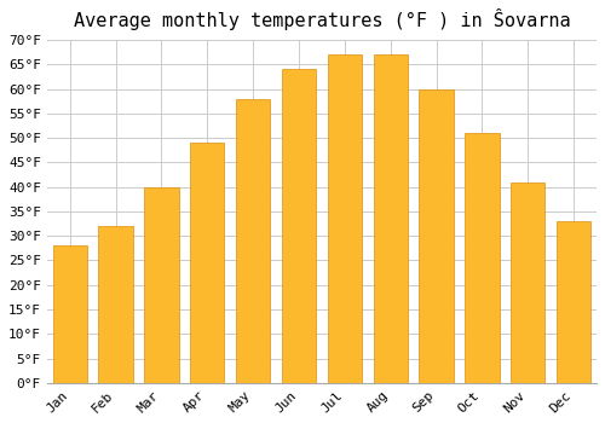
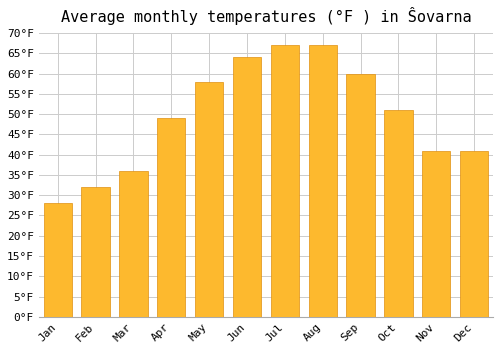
Mar: 40°F -> 36°F
Dec: 33°F -> 41°F
